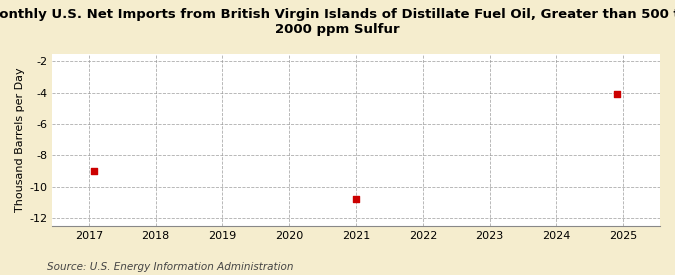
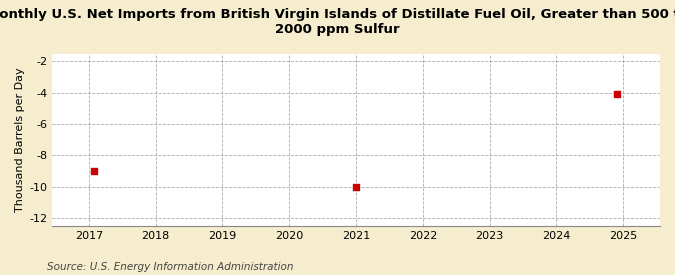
2021: -10.8 -> -10.0
